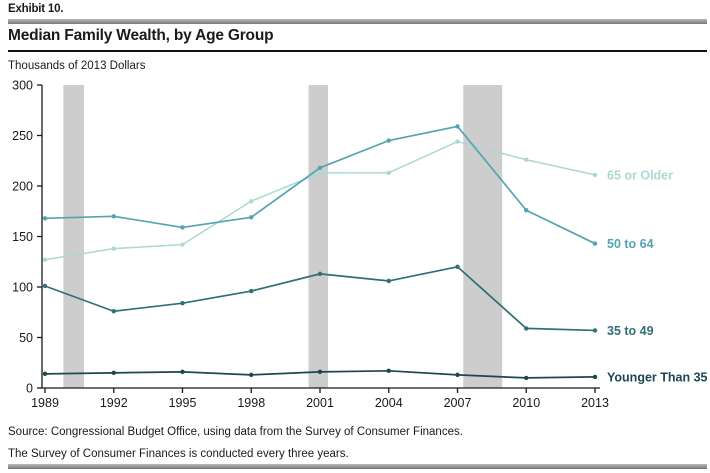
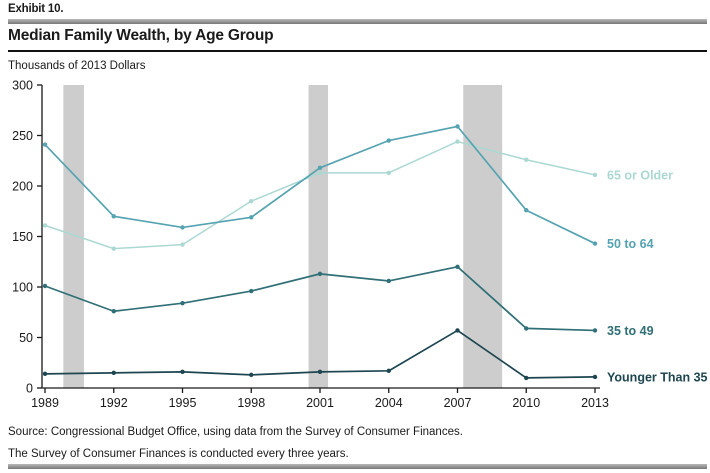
65 or Older/1989: 127 -> 161
50 to 64/1989: 168 -> 241
Younger Than 35/2007: 13 -> 57
